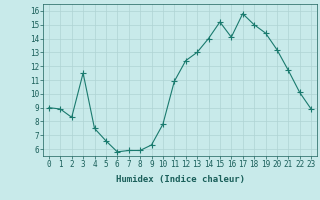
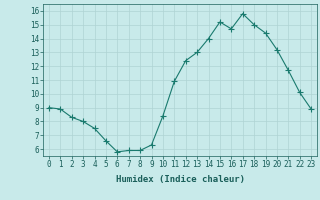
3: 11.5 -> 8.0
10: 7.8 -> 8.4
16: 14.1 -> 14.7
